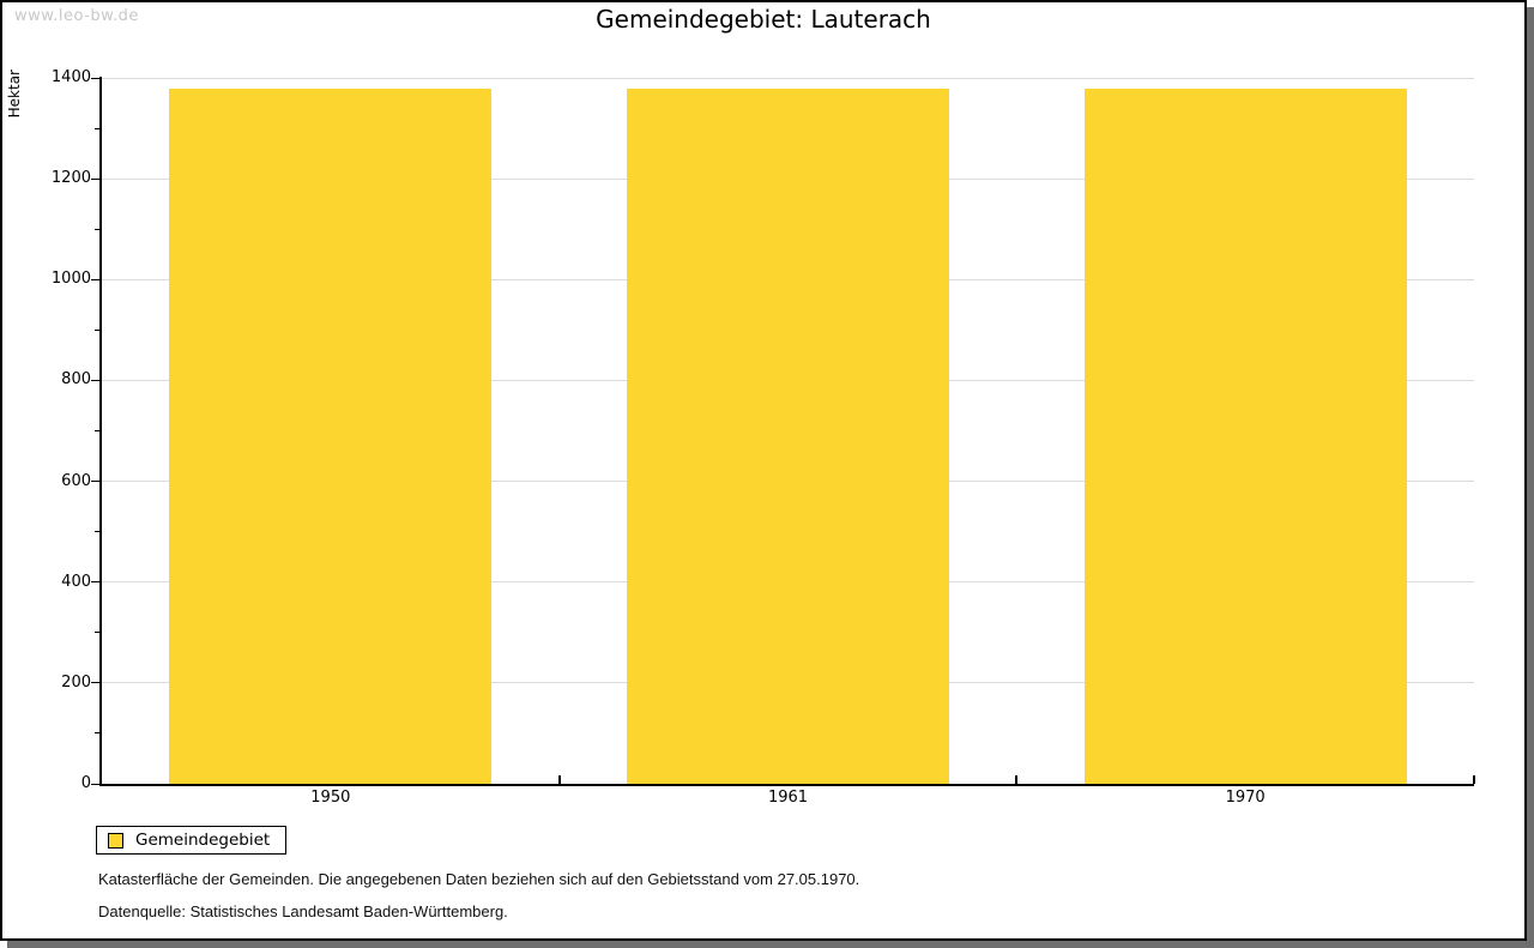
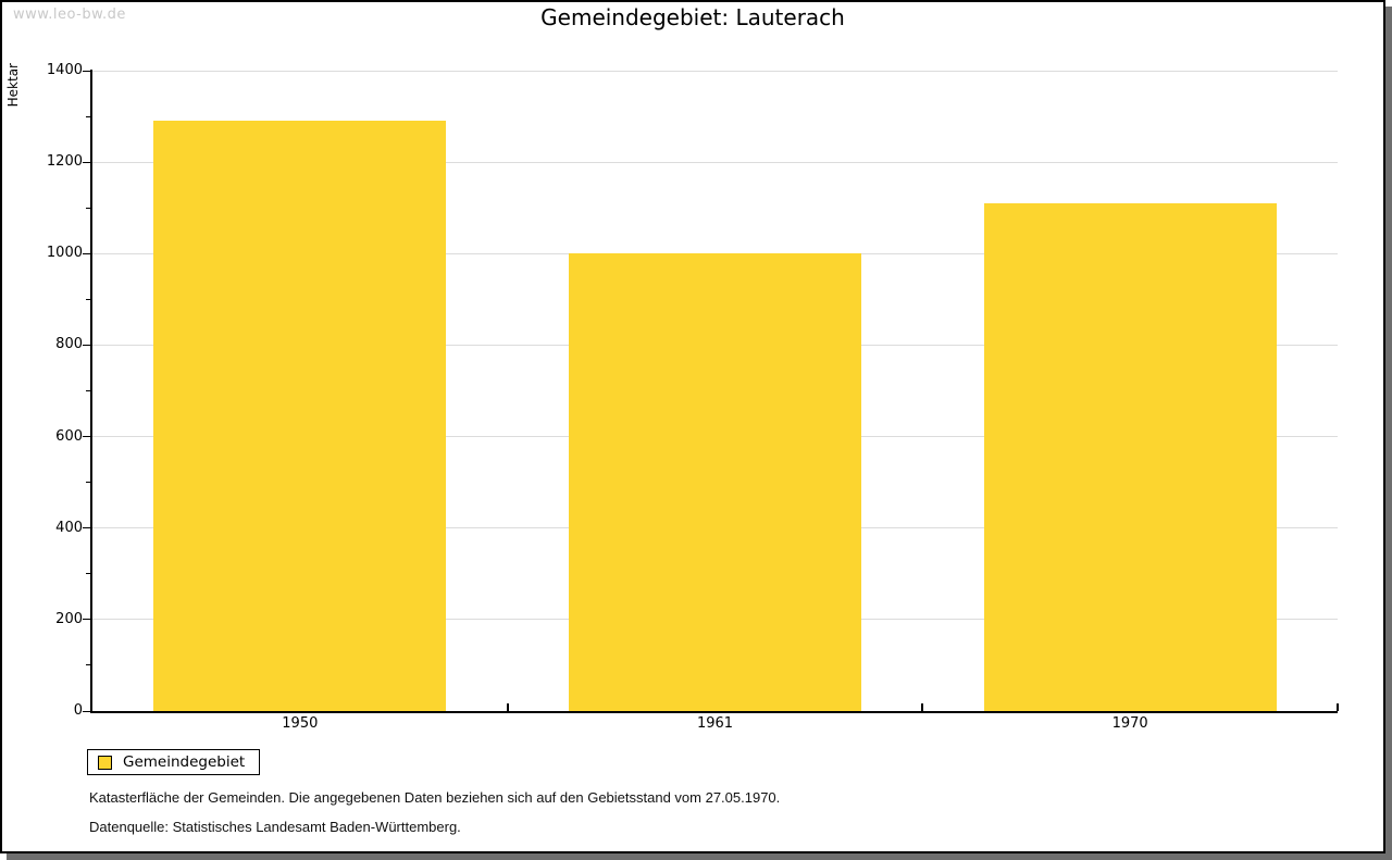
1950: 1380 -> 1290
1961: 1380 -> 1000
1970: 1380 -> 1110
